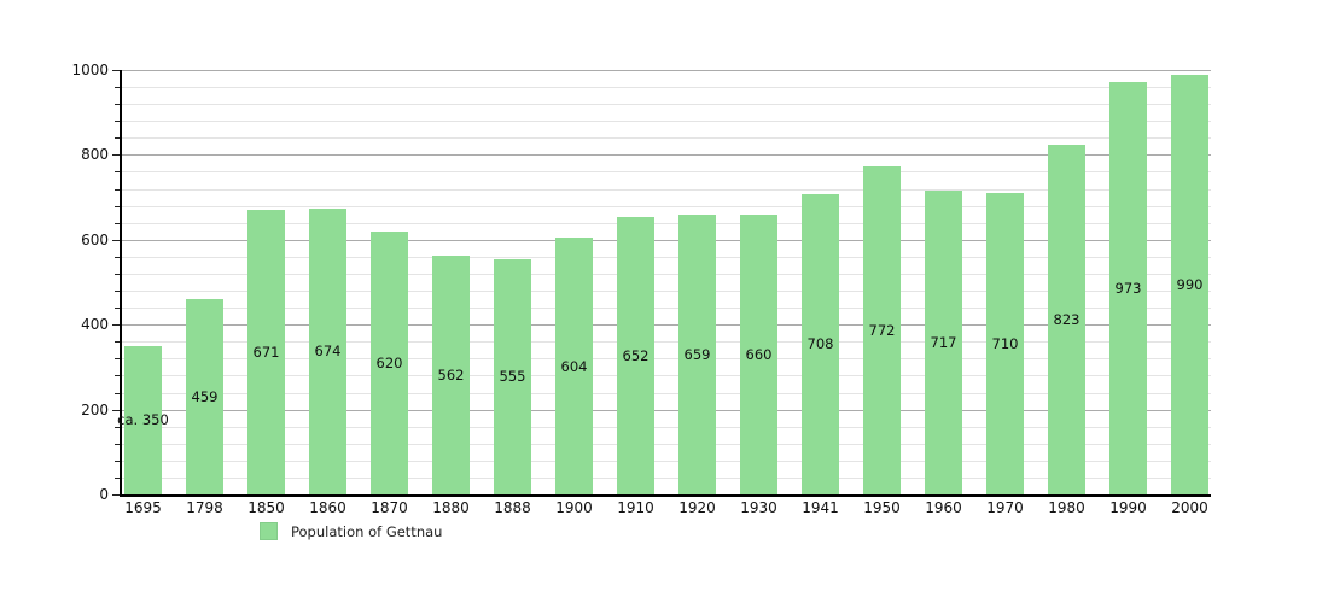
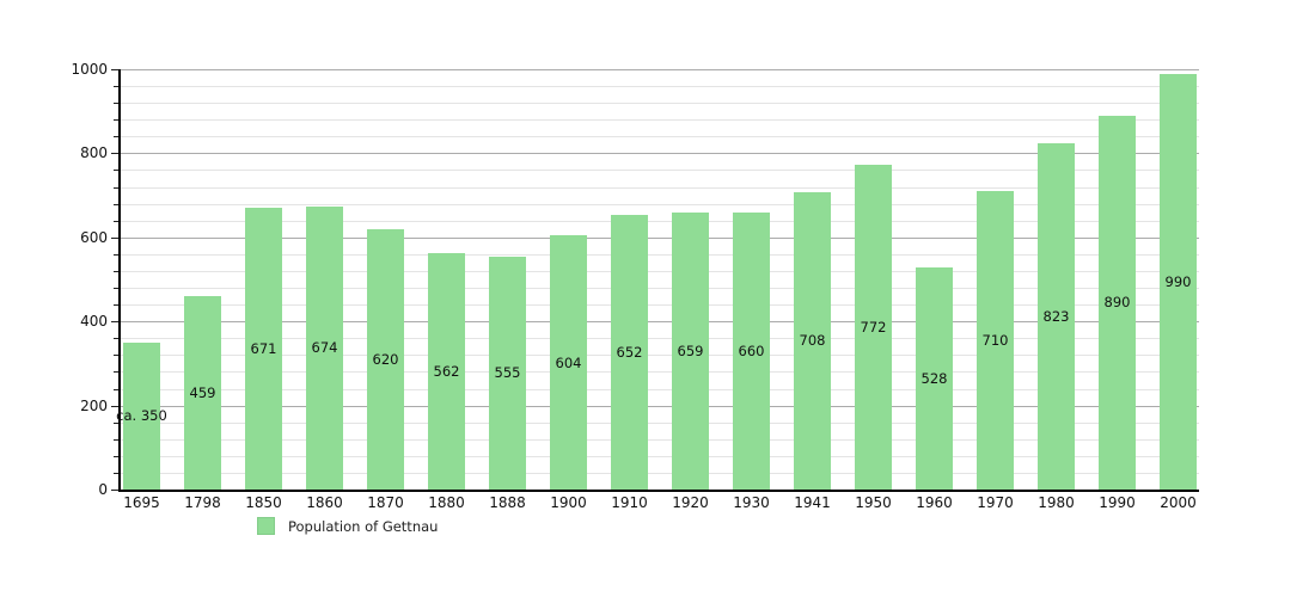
1960: 717 -> 528
1990: 973 -> 890
